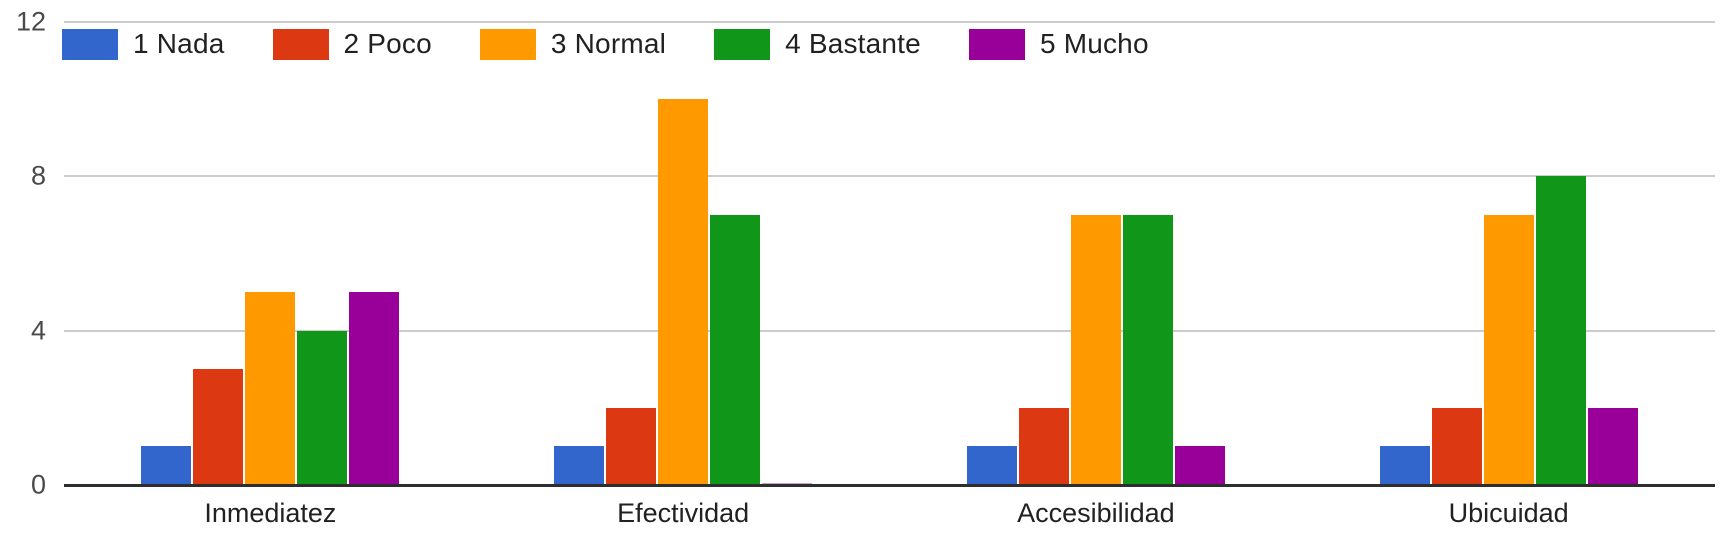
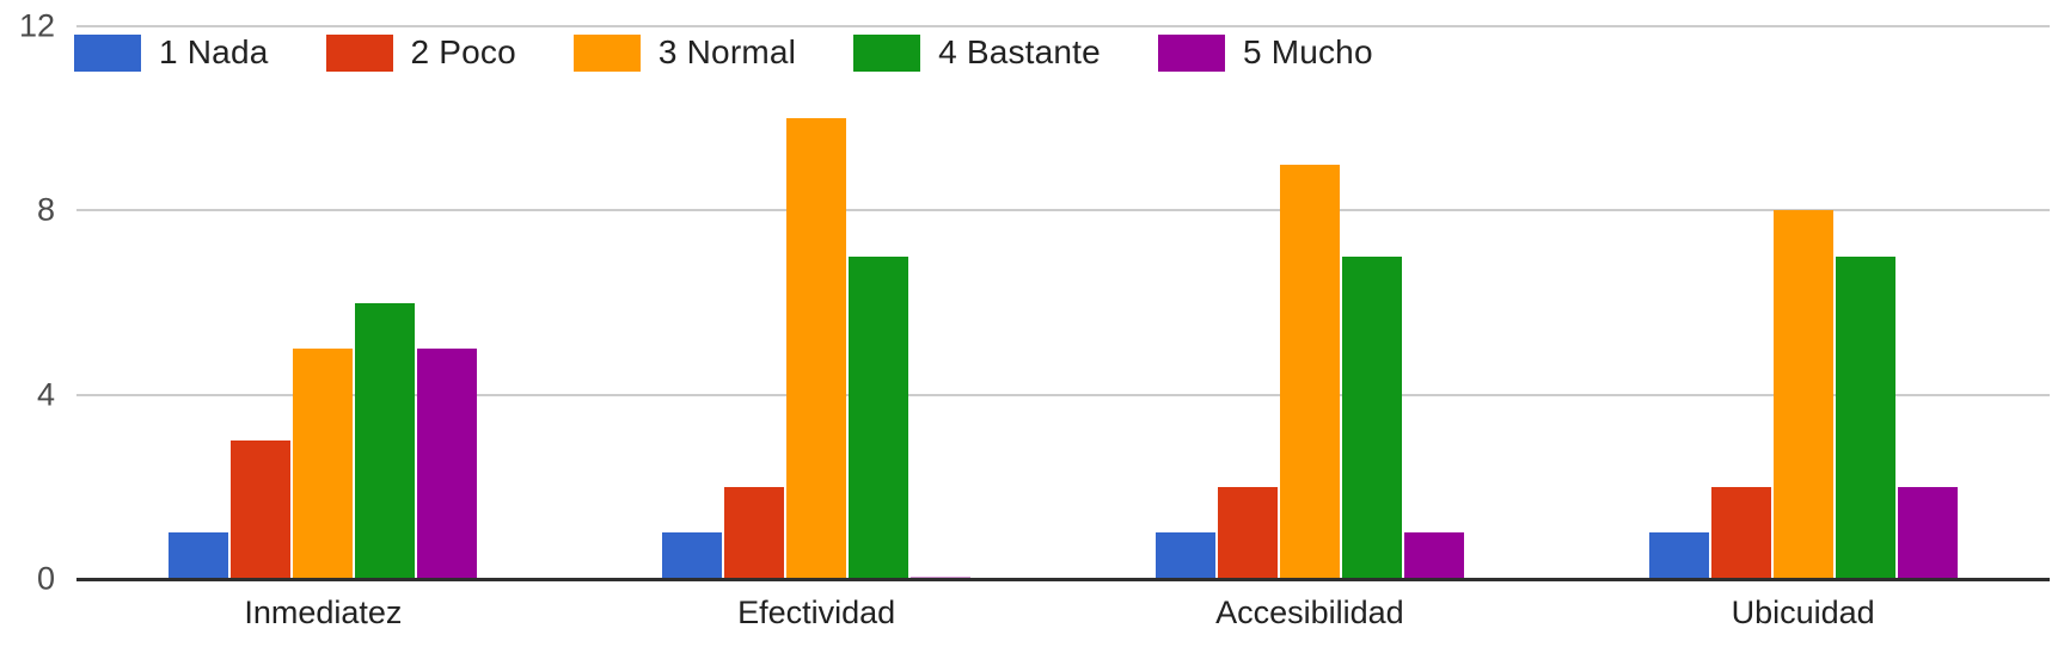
4 Bastante/Inmediatez: 4 -> 6
3 Normal/Accesibilidad: 7 -> 9
3 Normal/Ubicuidad: 7 -> 8
4 Bastante/Ubicuidad: 8 -> 7
